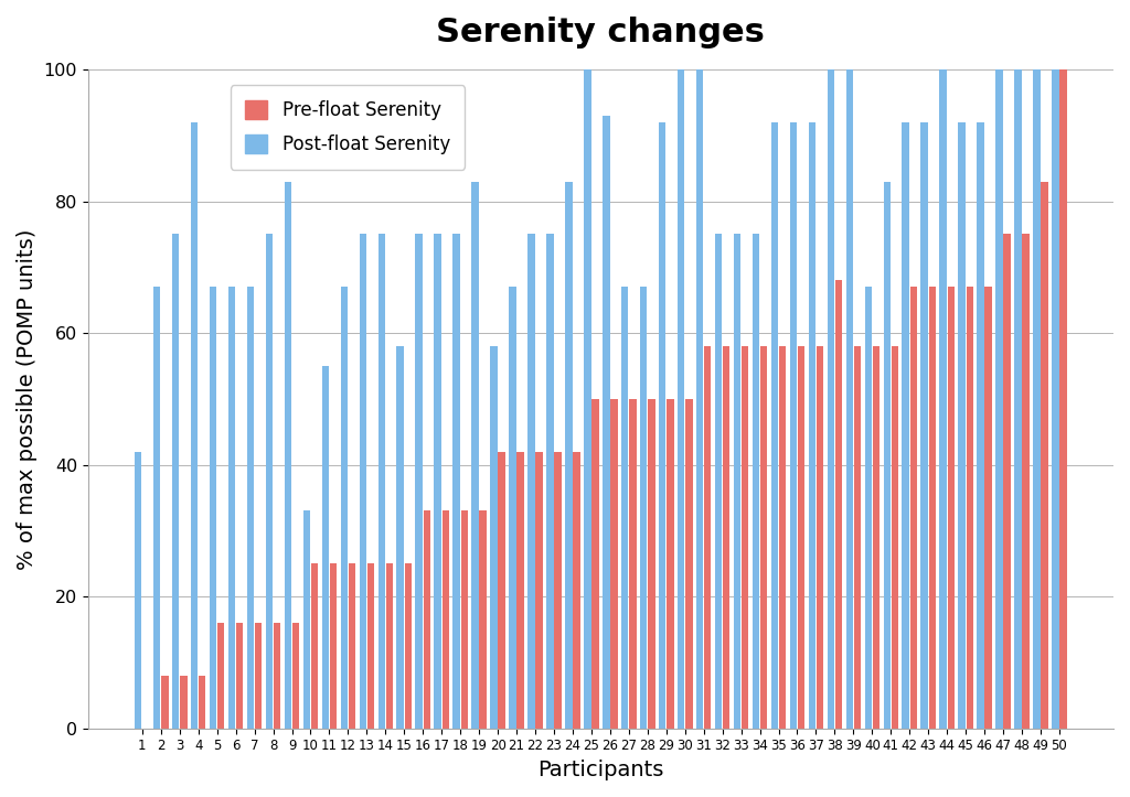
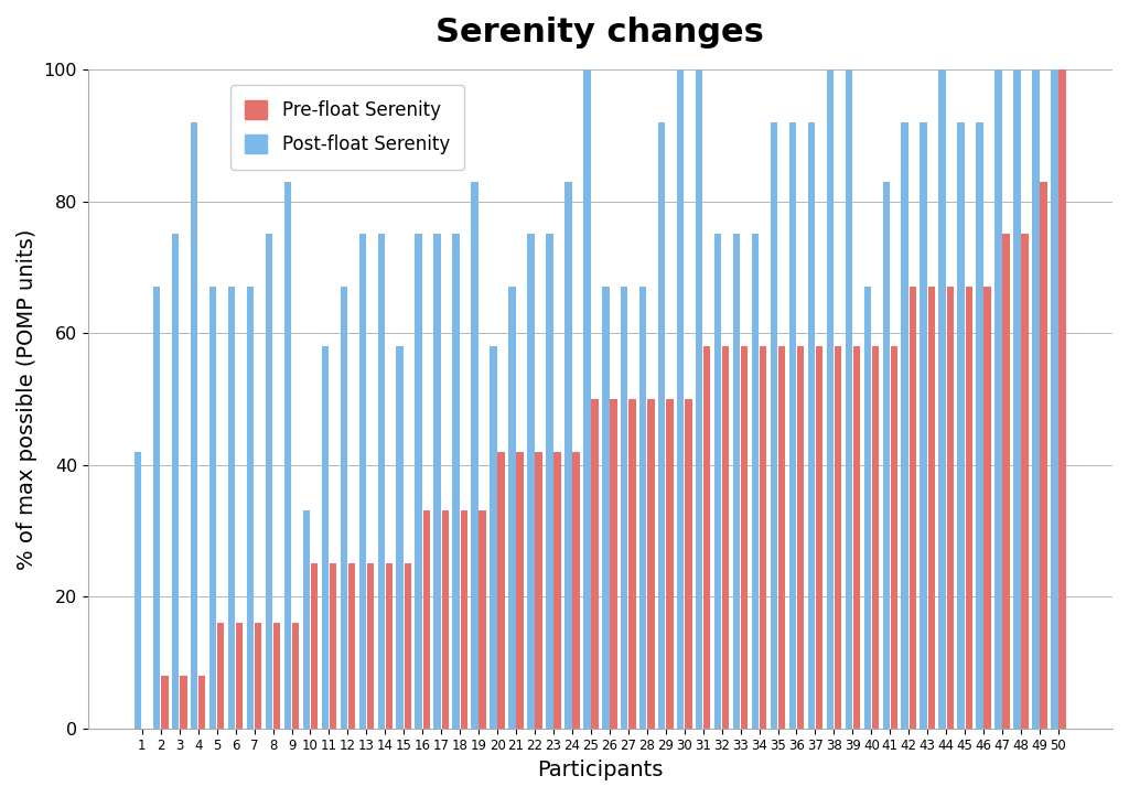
Post-float Serenity/11: 55 -> 58
Post-float Serenity/26: 93 -> 67
Pre-float Serenity/38: 68 -> 58
